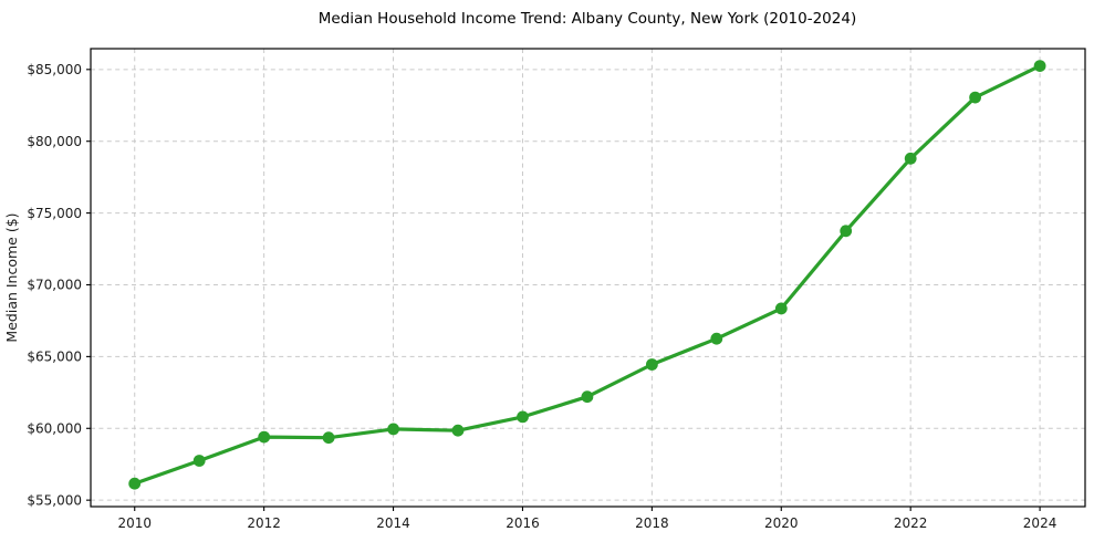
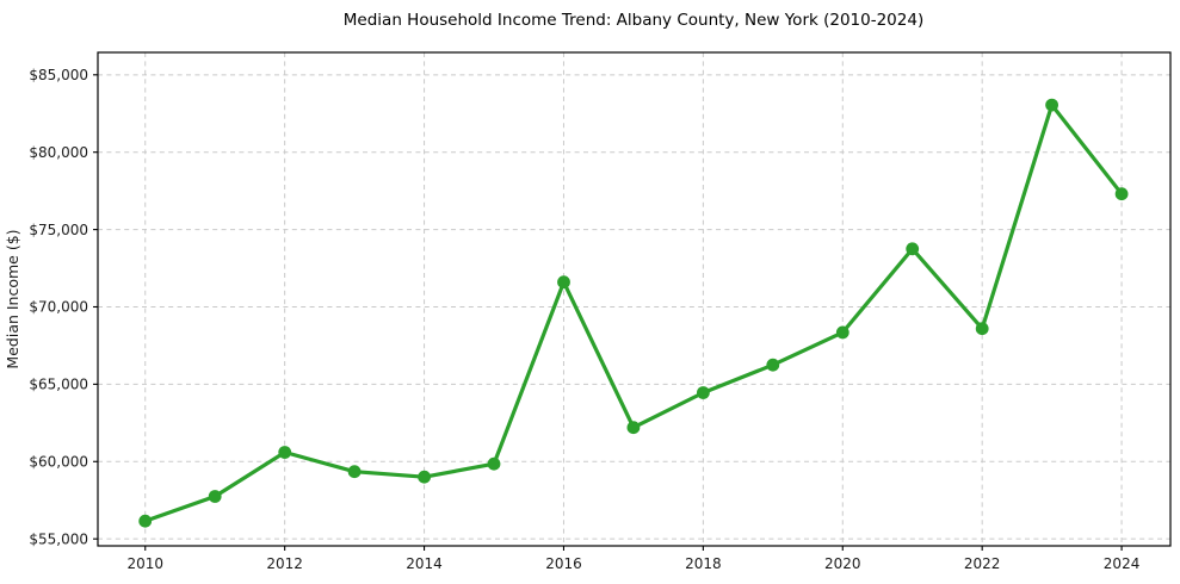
2012: $59400 -> $60600
2014: $60000 -> $59000
2016: $60800 -> $71600
2022: $78800 -> $68600
2024: $85200 -> $77300
